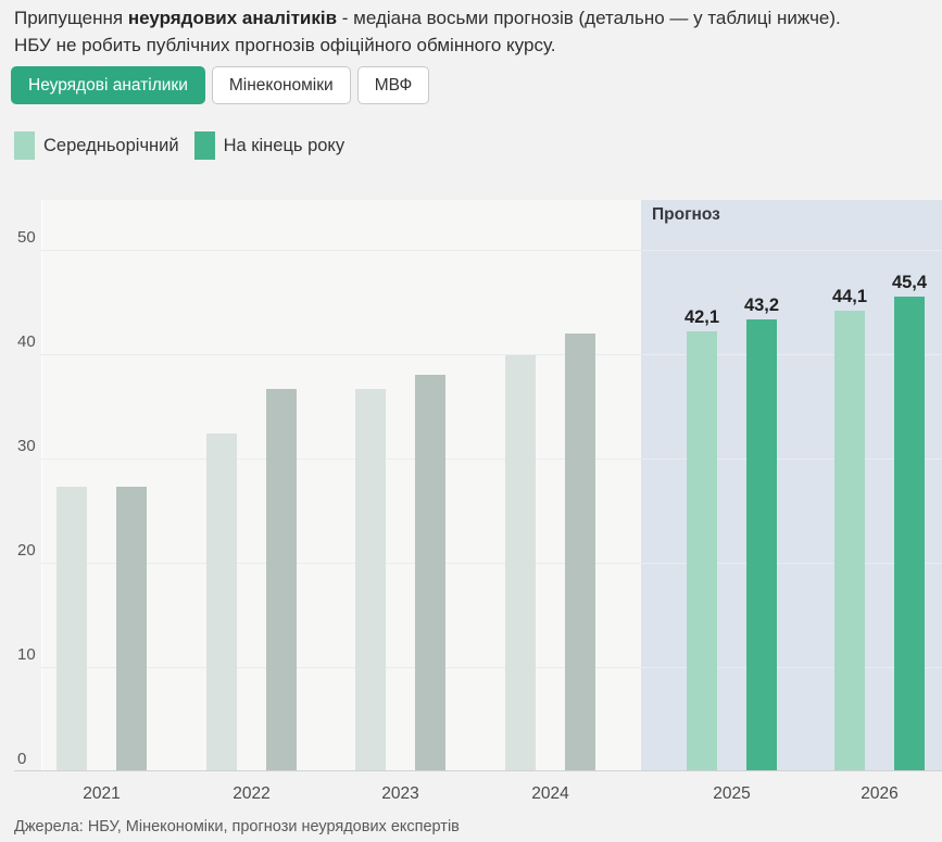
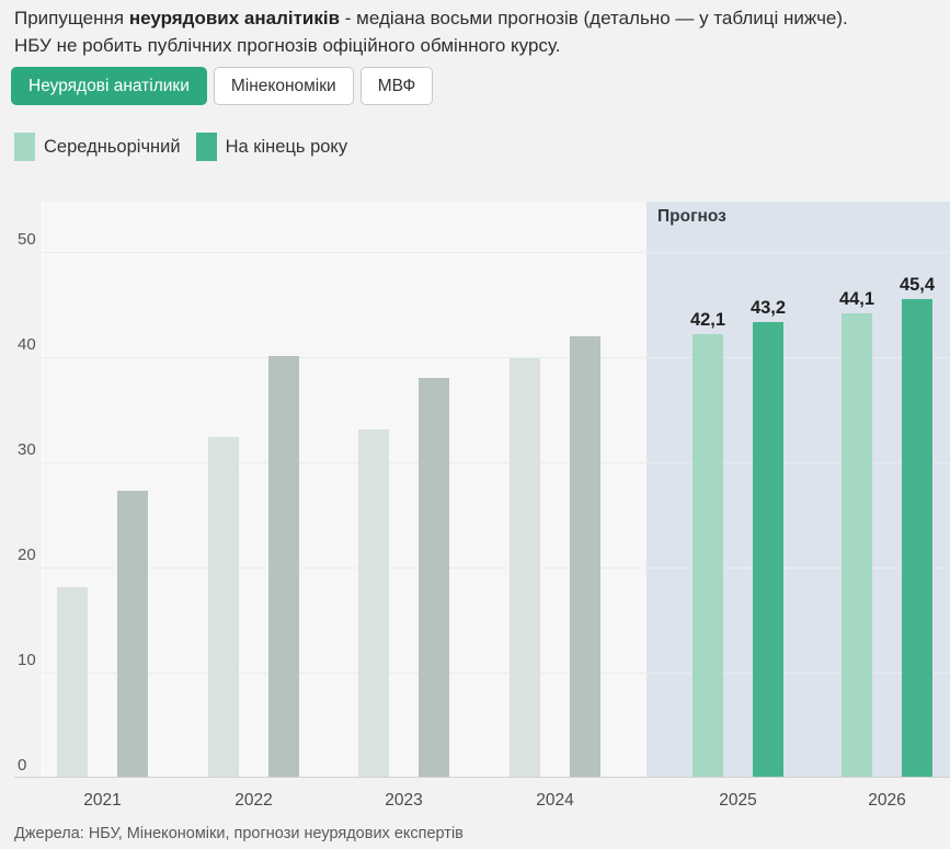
Середньорічний/2021: 27 -> 18
На кінець року/2022: 37 -> 40
Середньорічний/2023: 37 -> 33
